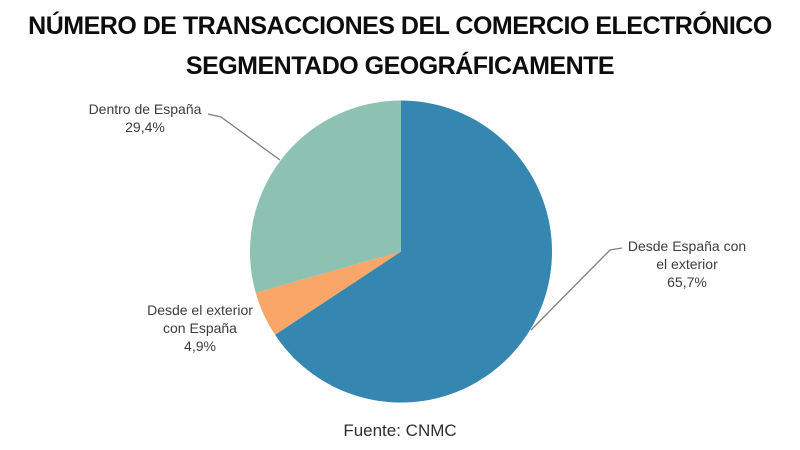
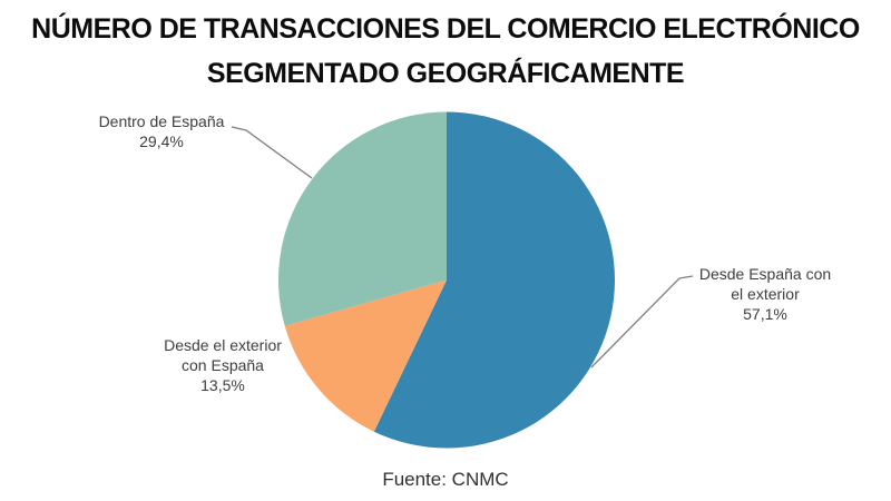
Desde España con el exterior: 65,7% -> 57,1%
Desde el exterior con España: 4,9% -> 13,5%
